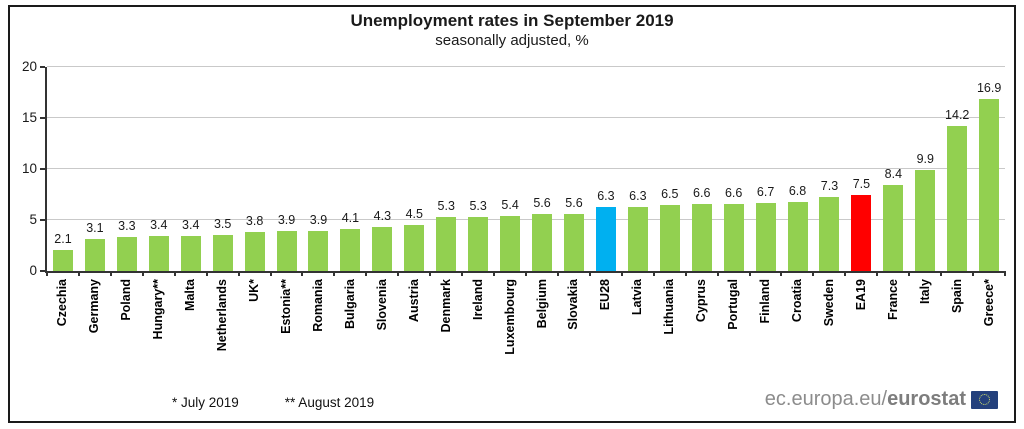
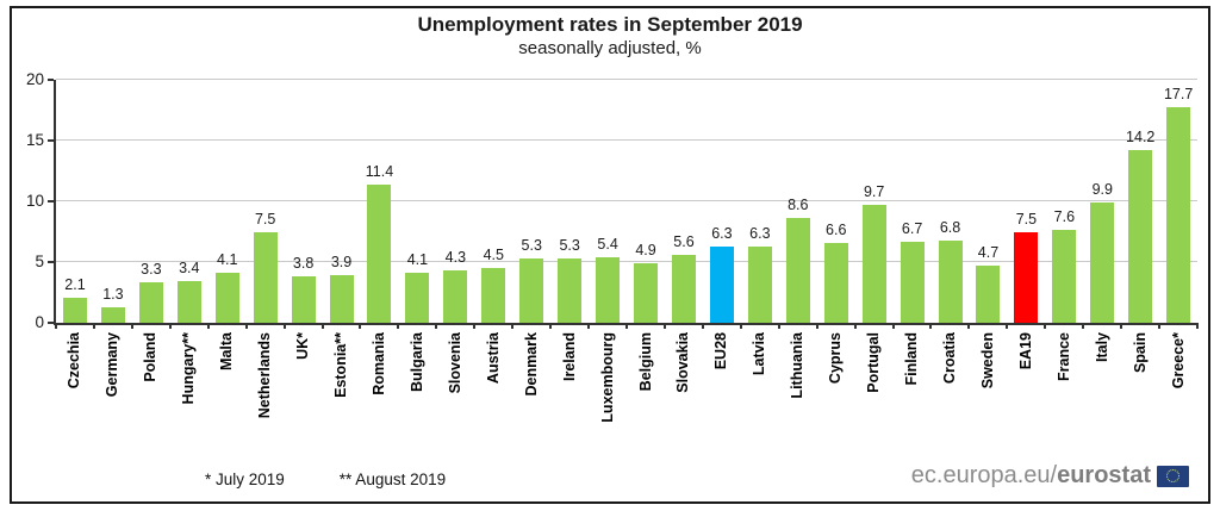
Germany: 3.1 -> 1.3
Malta: 3.4 -> 4.1
Netherlands: 3.5 -> 7.5
Romania: 3.9 -> 11.4
Belgium: 5.6 -> 4.9
Lithuania: 6.5 -> 8.6
Portugal: 6.6 -> 9.7
Sweden: 7.3 -> 4.7
France: 8.4 -> 7.6
Greece*: 16.9 -> 17.7
